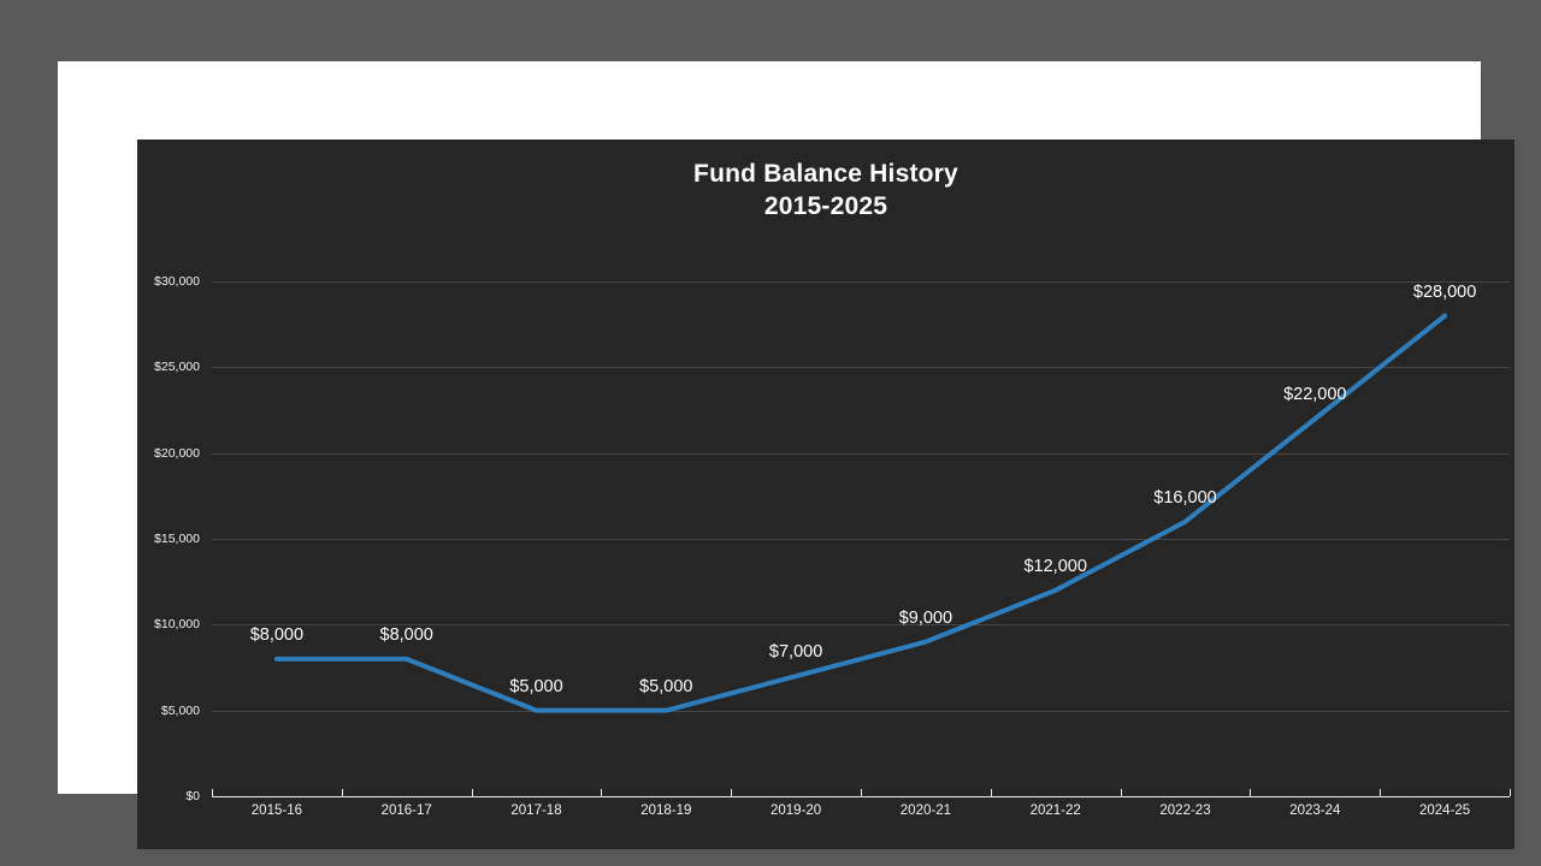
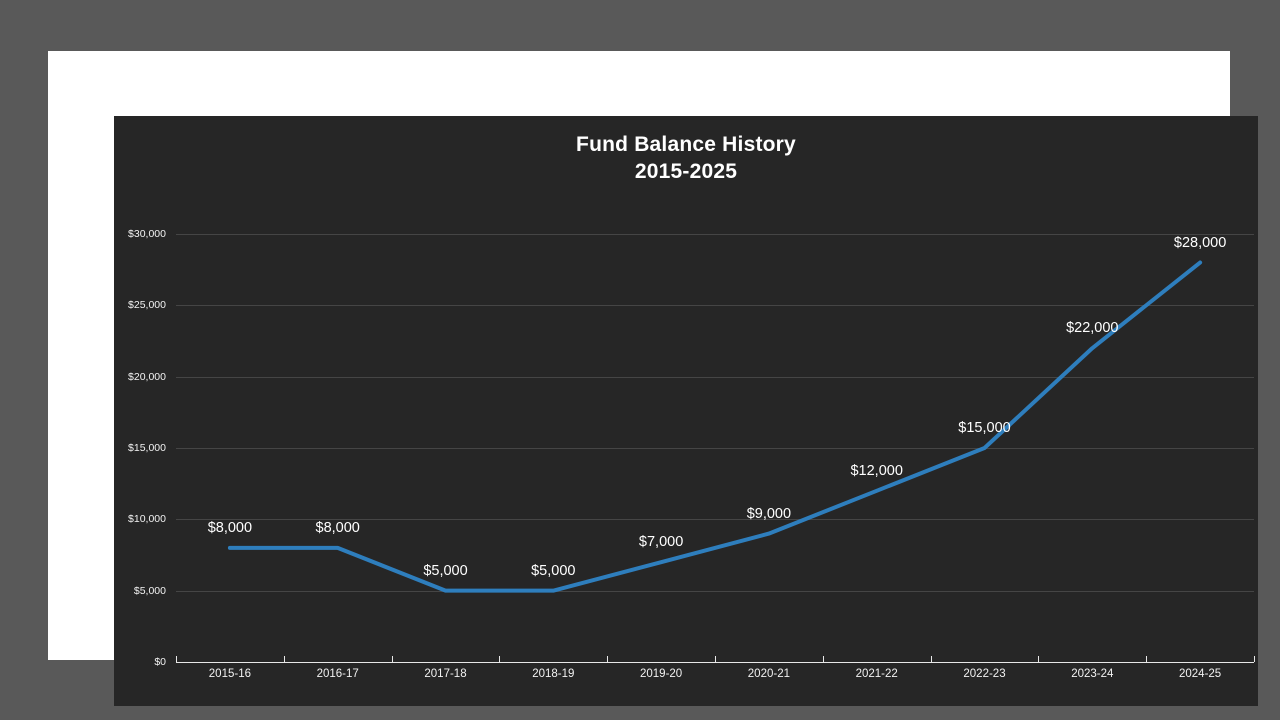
2022-23: $16,000 -> $15,000
